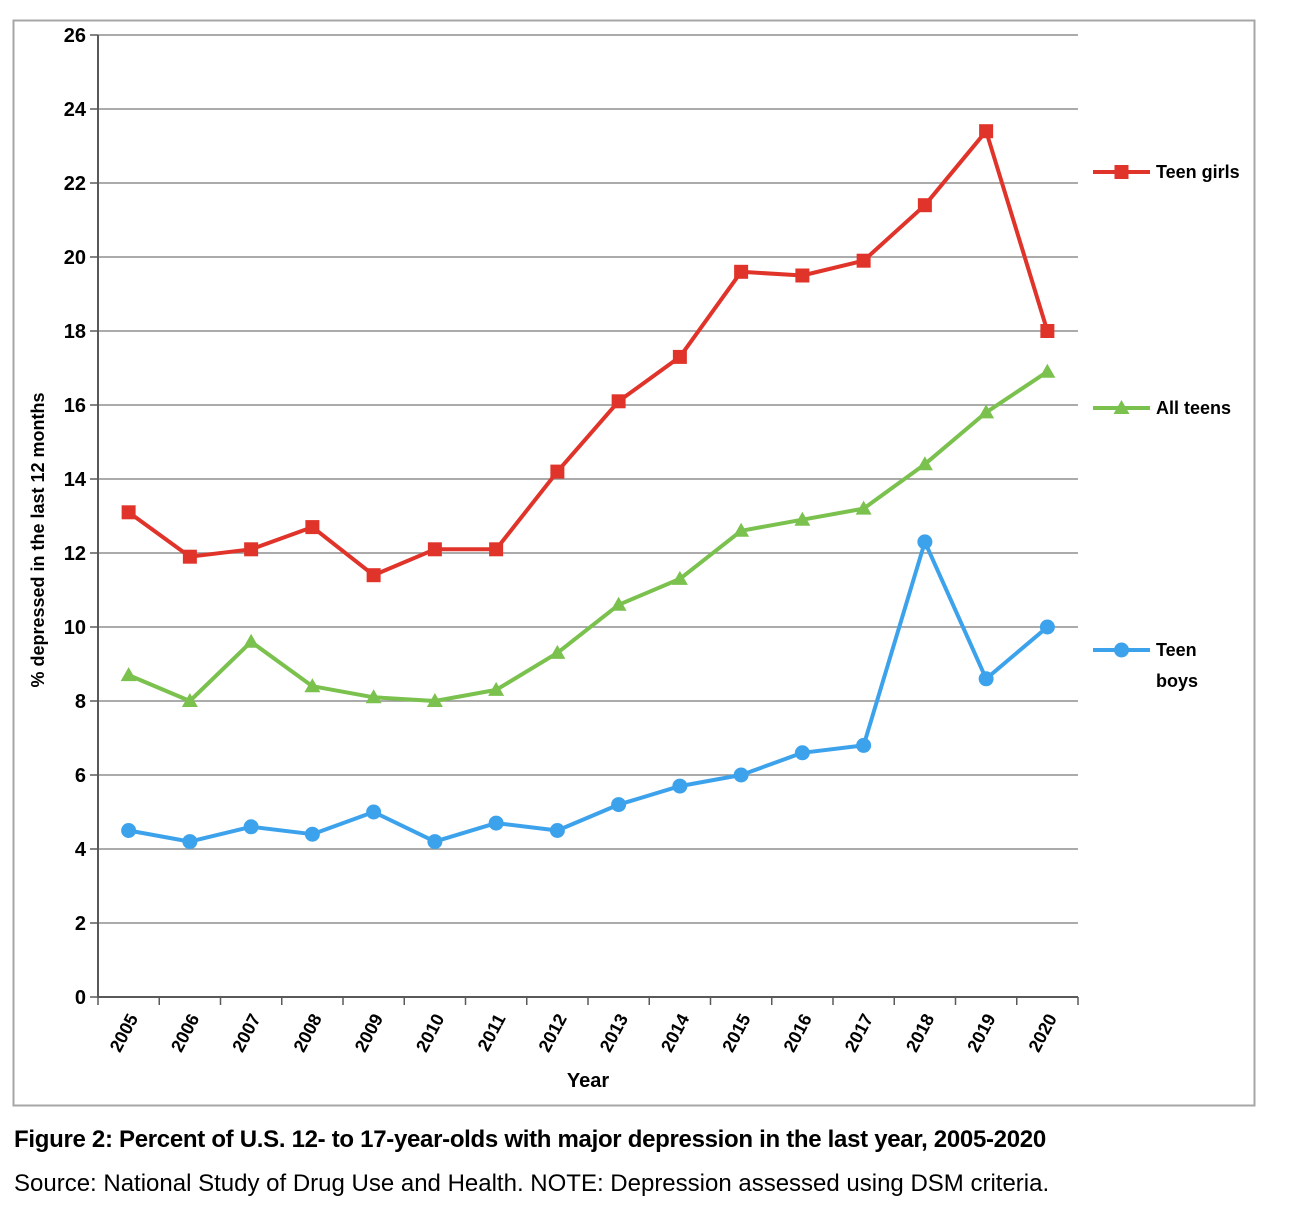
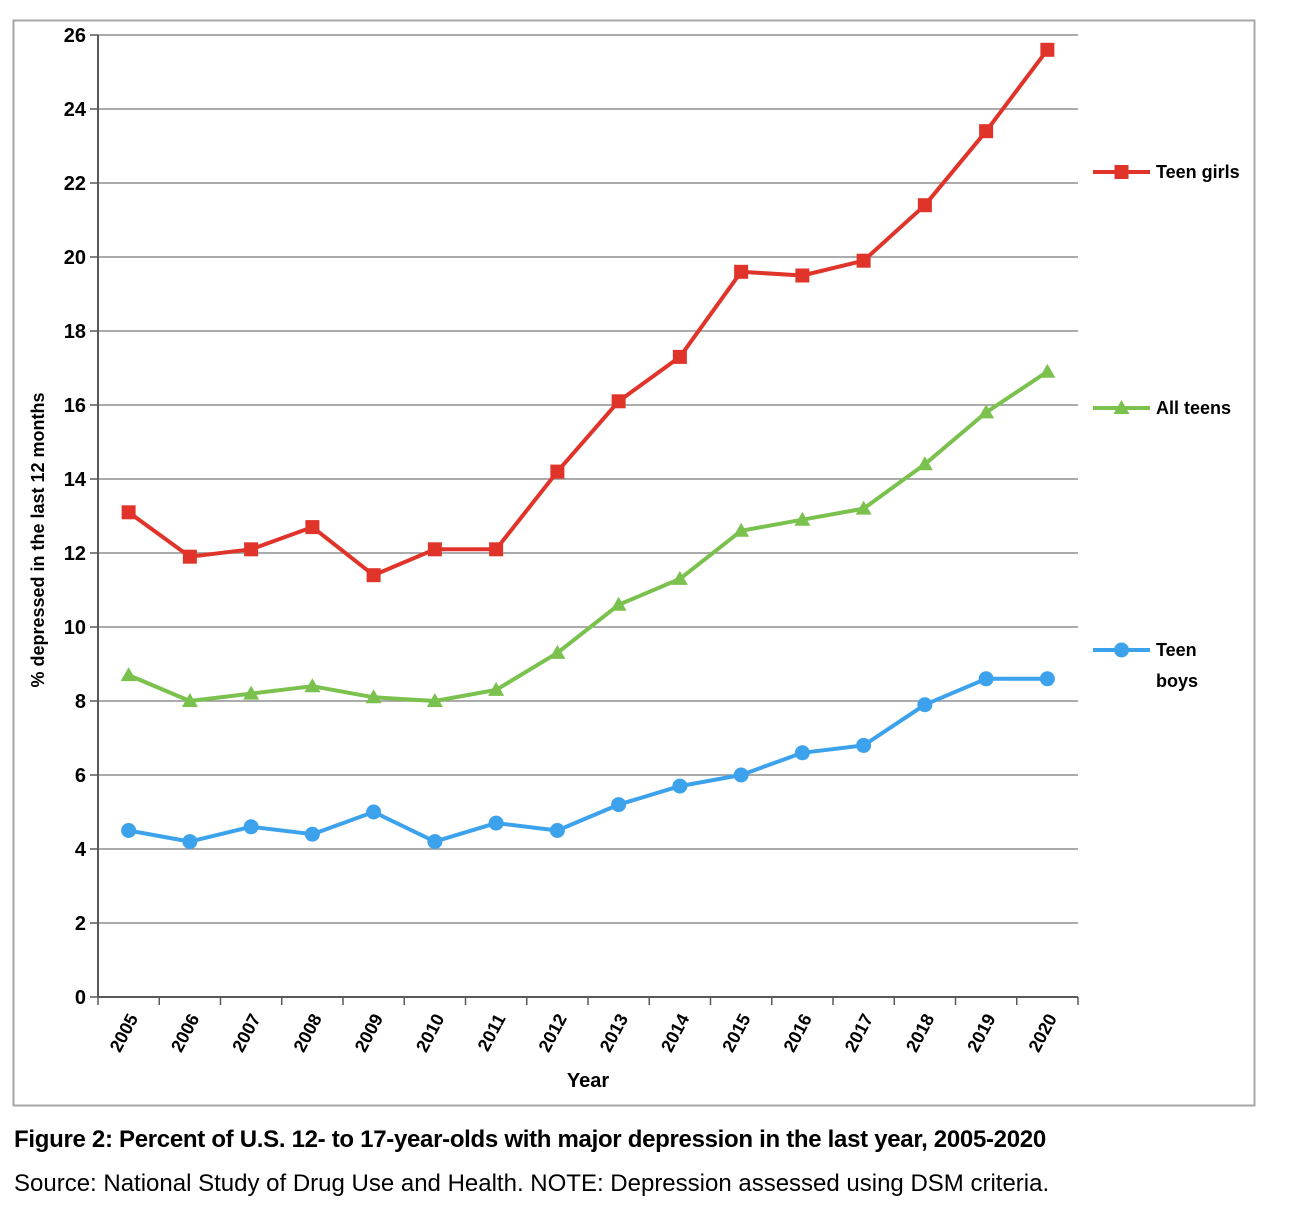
All teens/2007: 9.6 -> 8.2
Teen boys/2018: 12.3 -> 7.9
Teen girls/2020: 18.0 -> 25.6
Teen boys/2020: 10.0 -> 8.6
